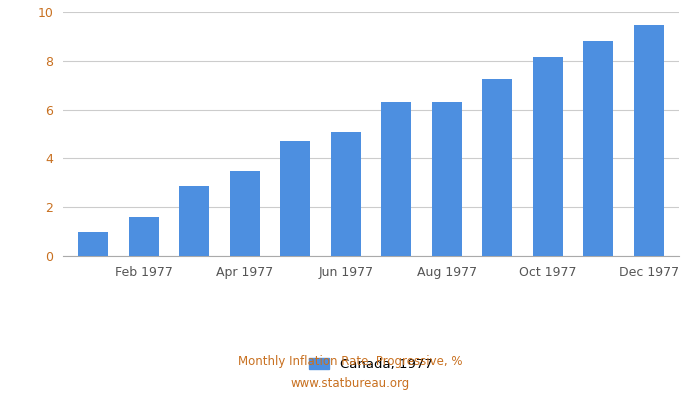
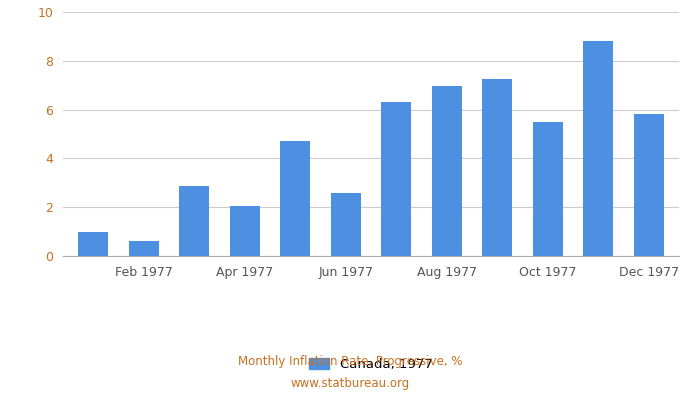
Feb 1977: 1.60 -> 0.60
Apr 1977: 3.47 -> 2.05
Jun 1977: 5.07 -> 2.60
Aug 1977: 6.30 -> 6.95
Oct 1977: 8.17 -> 5.50
Dec 1977: 9.47 -> 5.80
